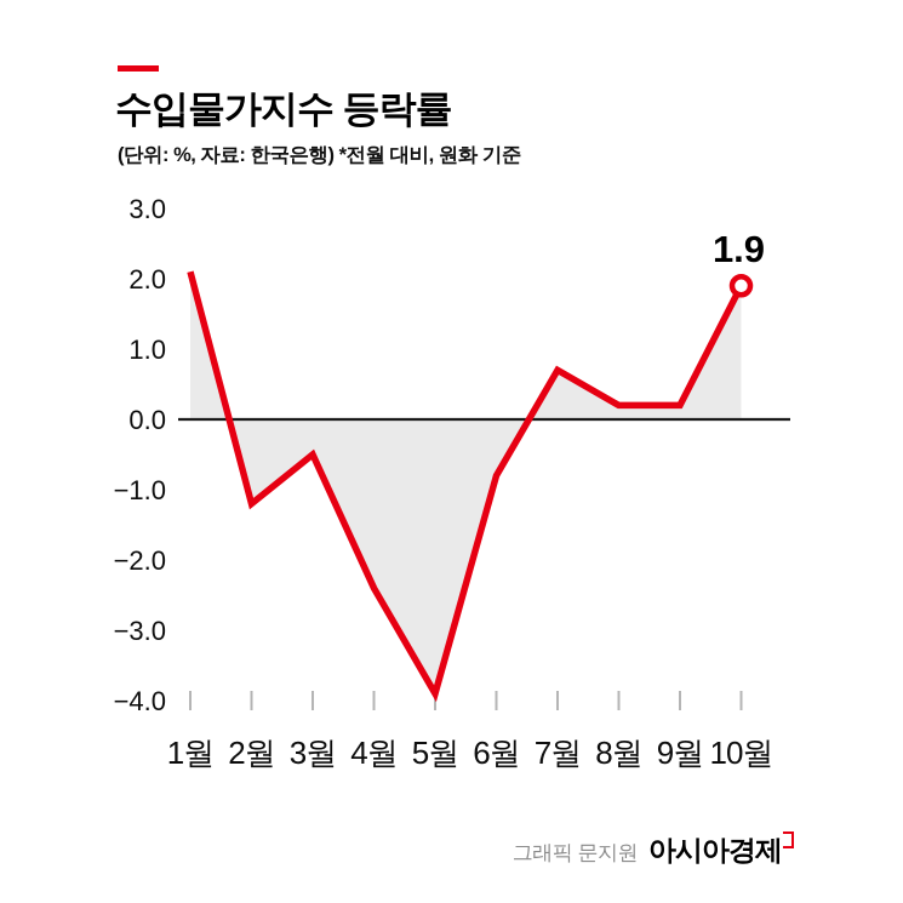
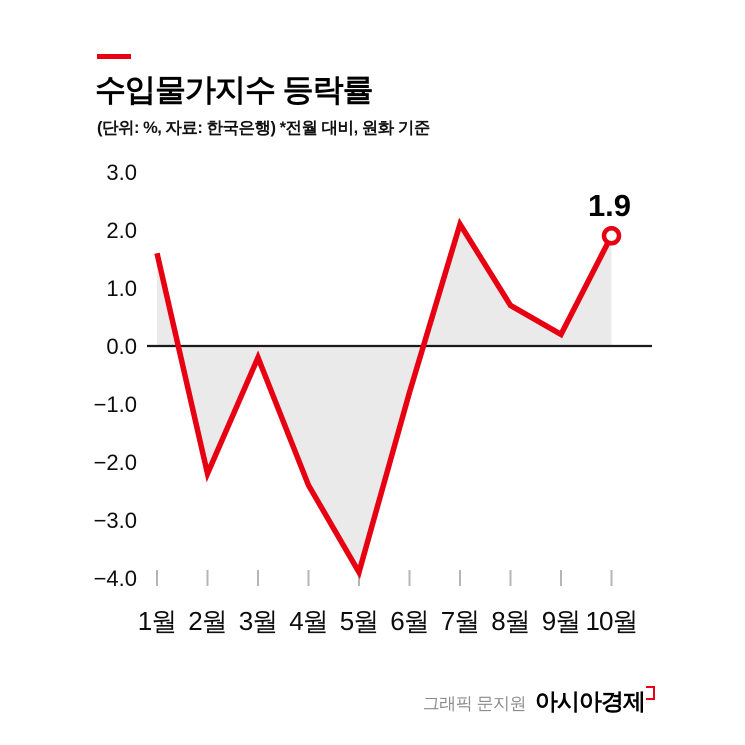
1월: 2.1 -> 1.6
2월: -1.2 -> -2.2
3월: -0.5 -> -0.2
7월: 0.7 -> 2.1
8월: 0.2 -> 0.7
